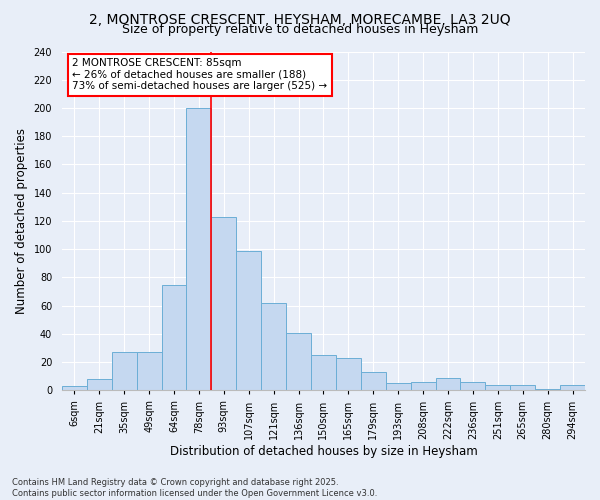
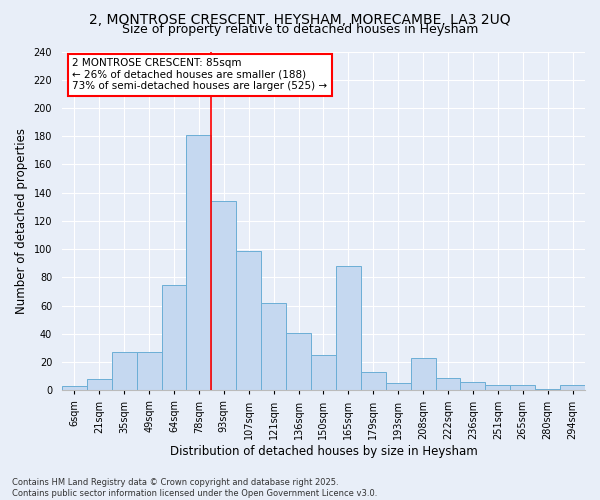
78sqm: 200 -> 181
93sqm: 123 -> 134
165sqm: 23 -> 88
208sqm: 6 -> 23
